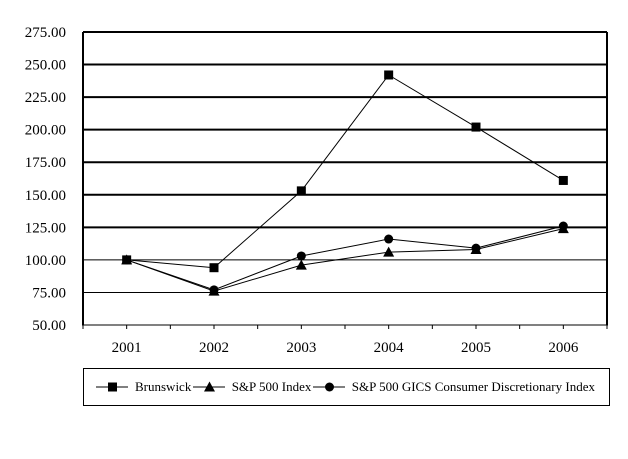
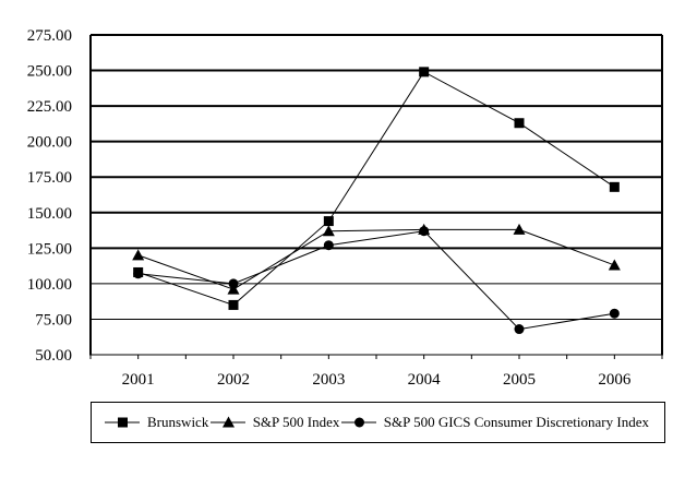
Brunswick/2001: 100 -> 108
S&P 500 Index/2001: 100 -> 120
S&P 500 GICS Consumer Discretionary Index/2001: 100 -> 107
Brunswick/2002: 94 -> 85
S&P 500 Index/2002: 76 -> 96
S&P 500 GICS Consumer Discretionary Index/2002: 77 -> 100
Brunswick/2003: 153 -> 144
S&P 500 Index/2003: 96 -> 137
S&P 500 GICS Consumer Discretionary Index/2003: 103 -> 127
Brunswick/2004: 242 -> 249
S&P 500 Index/2004: 106 -> 138
S&P 500 GICS Consumer Discretionary Index/2004: 116 -> 137
Brunswick/2005: 202 -> 213
S&P 500 Index/2005: 108 -> 138
S&P 500 GICS Consumer Discretionary Index/2005: 109 -> 68
Brunswick/2006: 161 -> 168
S&P 500 Index/2006: 124 -> 113
S&P 500 GICS Consumer Discretionary Index/2006: 126 -> 79
